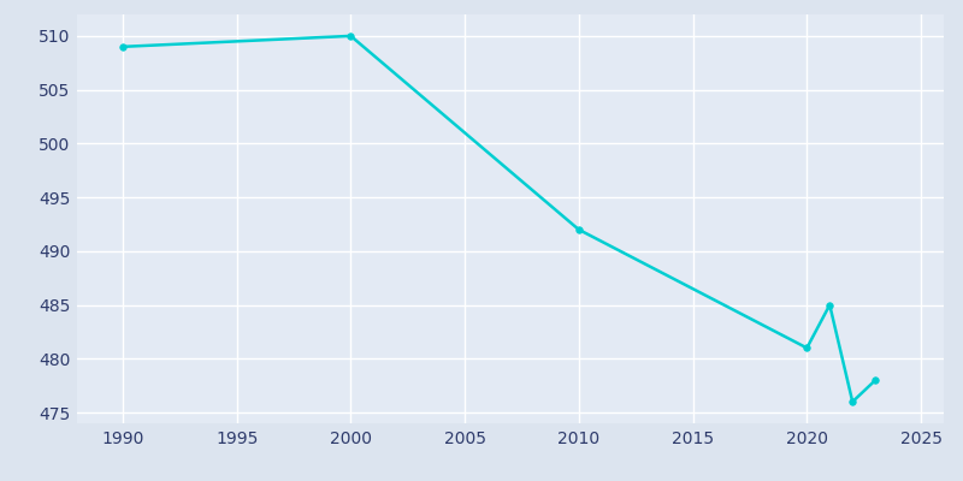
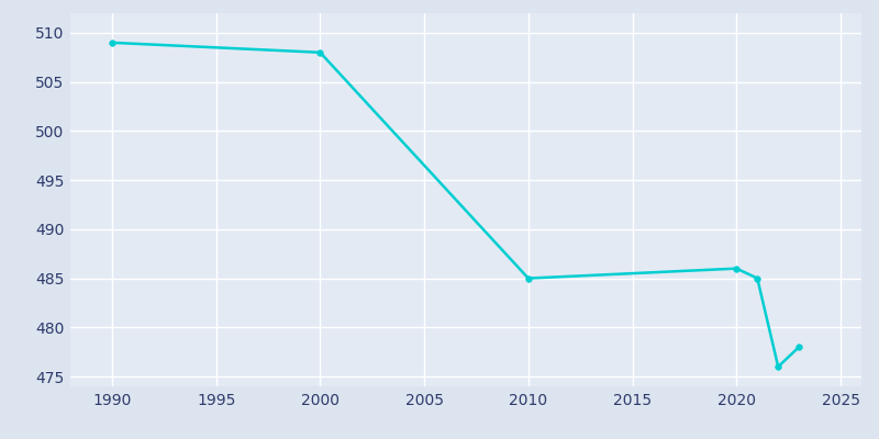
2000: 510 -> 508
2010: 492 -> 485
2020: 481 -> 486
